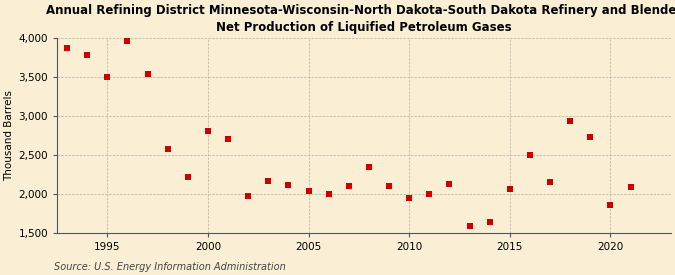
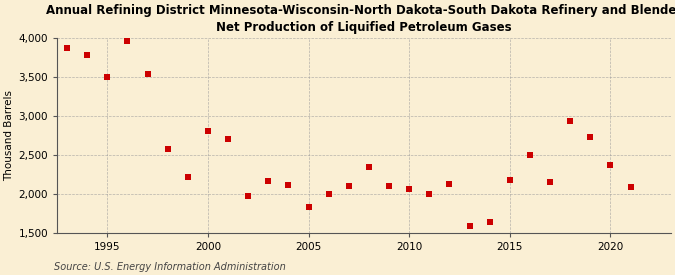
2005: 2,040 -> 1,830
2010: 1,940 -> 2,060
2015: 2,060 -> 2,180
2020: 1,860 -> 2,370
